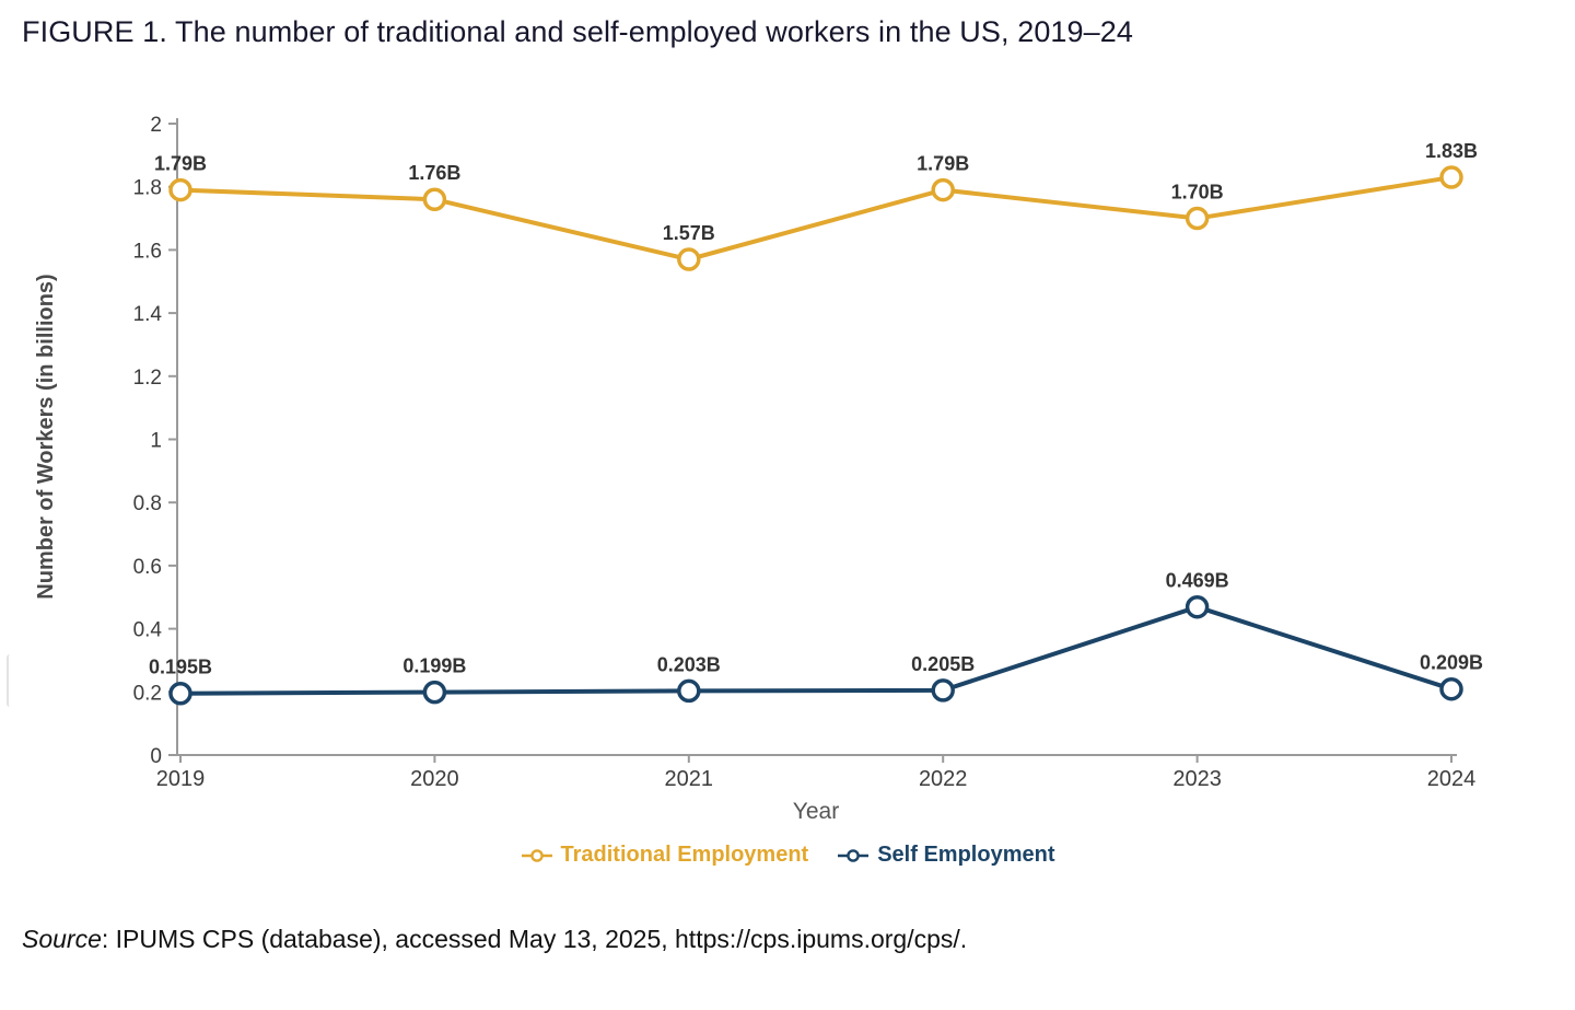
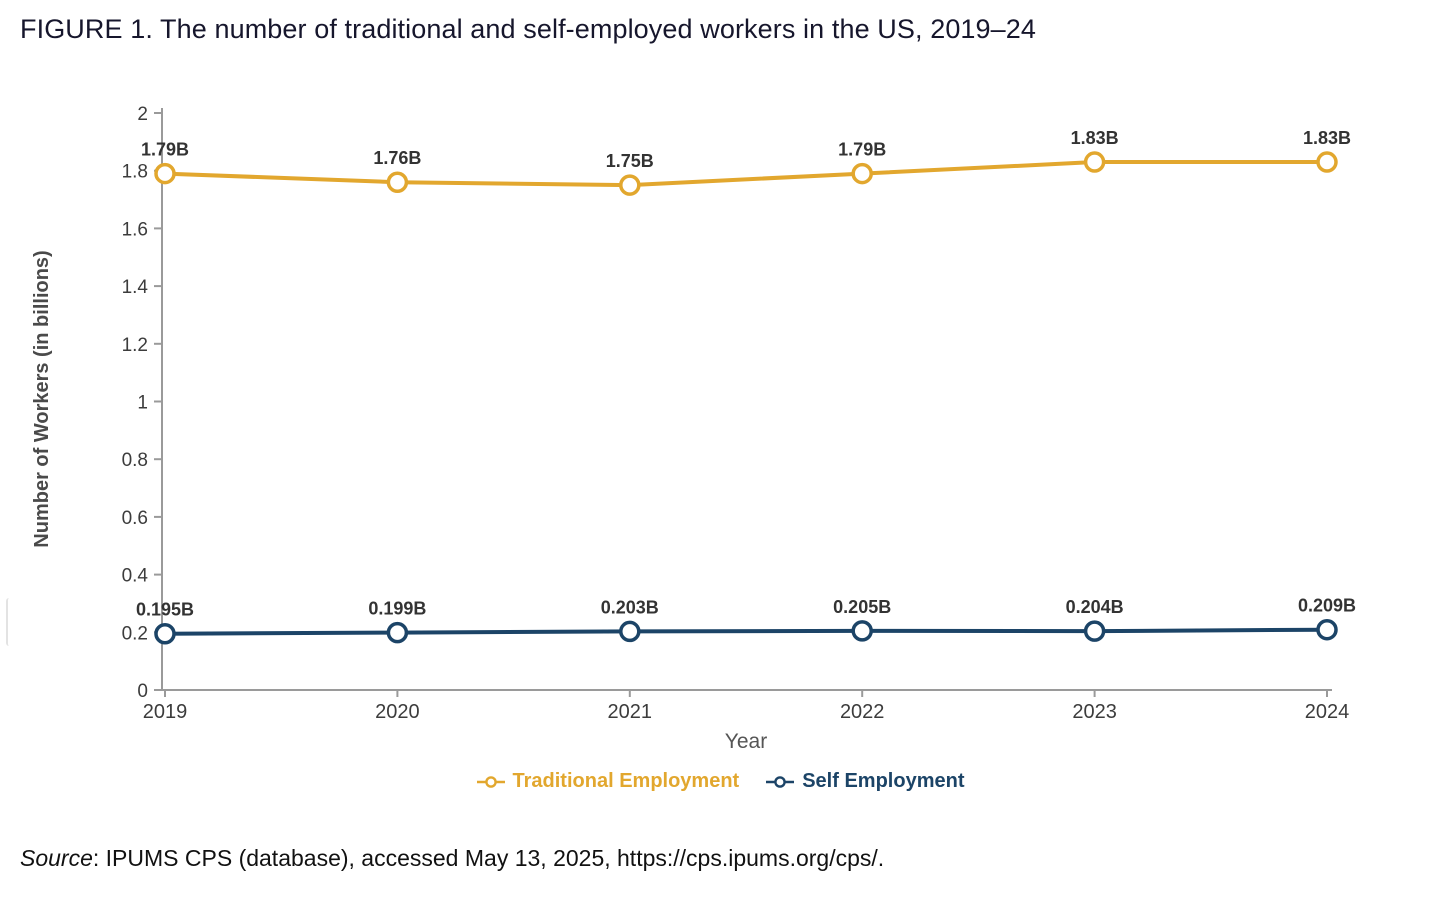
Traditional Employment/2021: 1.57B -> 1.75B
Traditional Employment/2023: 1.70B -> 1.83B
Self Employment/2023: 0.469B -> 0.204B
